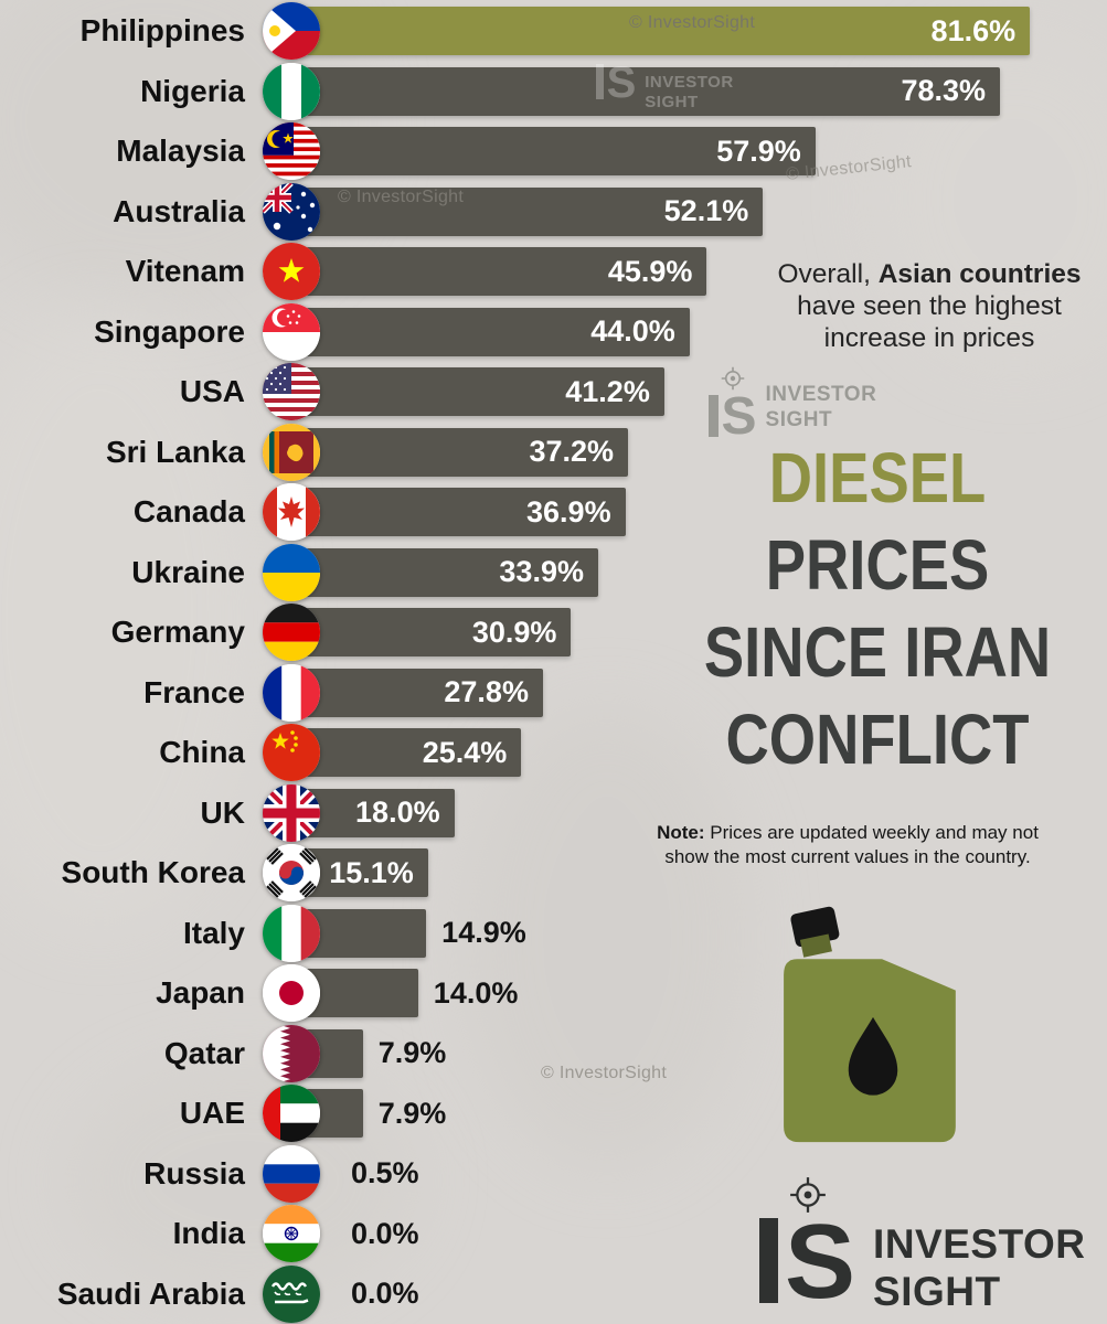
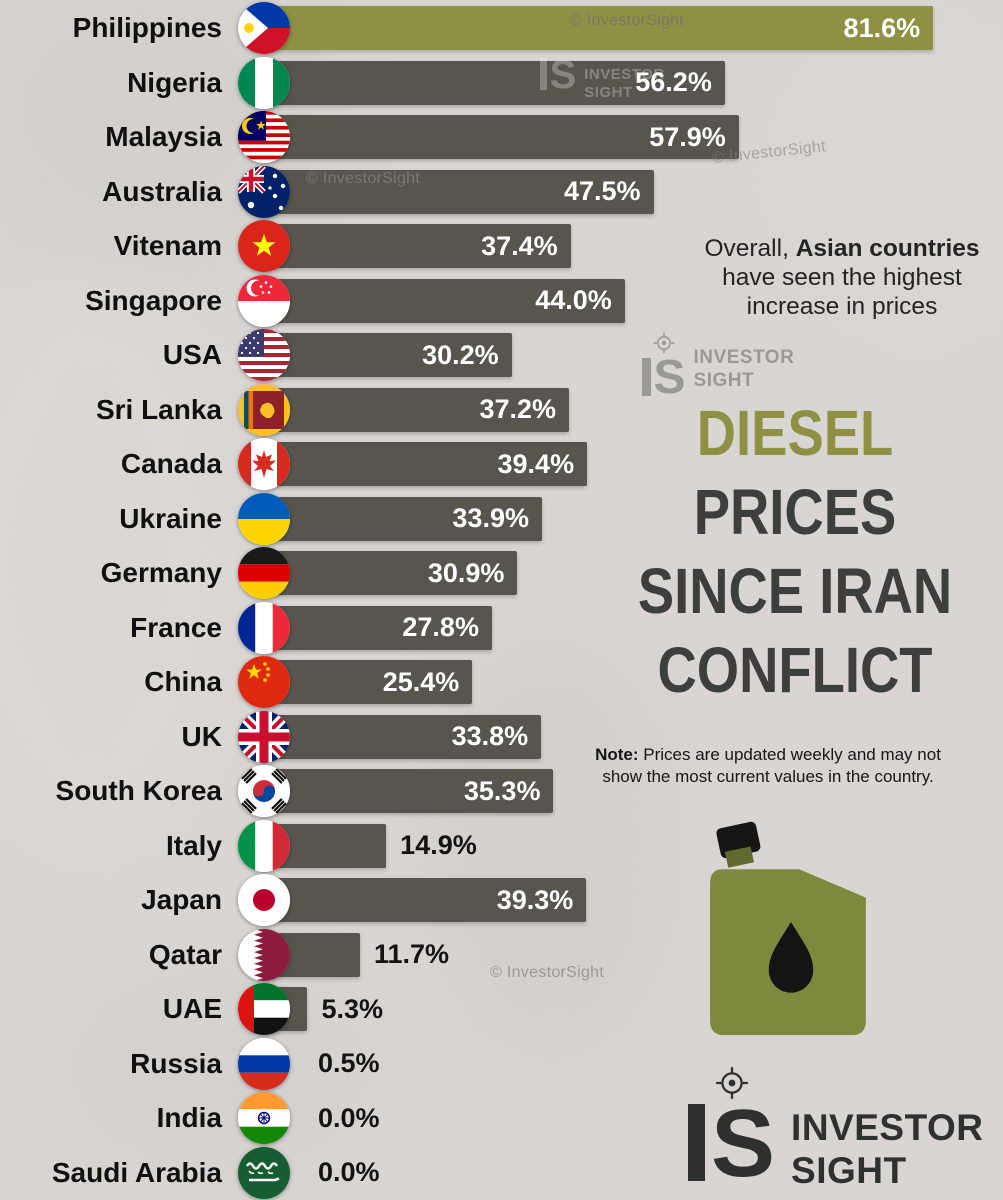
Nigeria: 78.3% -> 56.2%
Australia: 52.1% -> 47.5%
Vitenam: 45.9% -> 37.4%
USA: 41.2% -> 30.2%
Canada: 36.9% -> 39.4%
UK: 18.0% -> 33.8%
South Korea: 15.1% -> 35.3%
Japan: 14.0% -> 39.3%
Qatar: 7.9% -> 11.7%
UAE: 7.9% -> 5.3%
